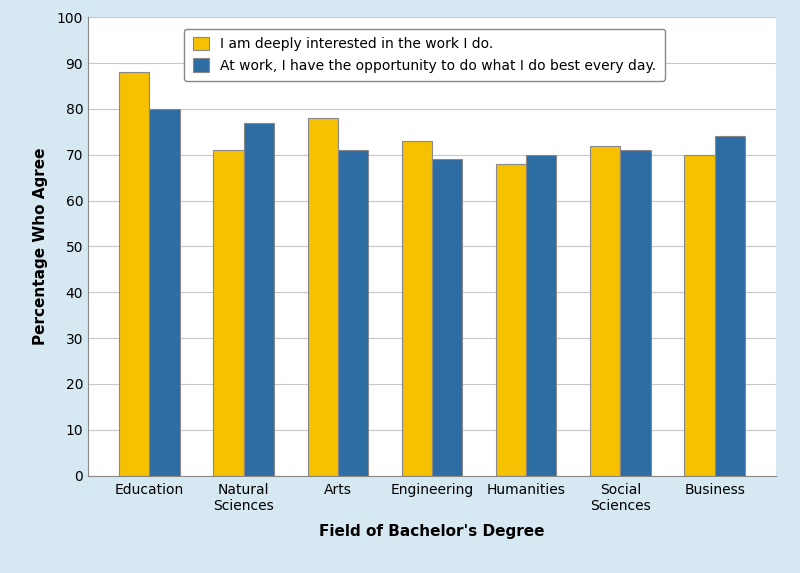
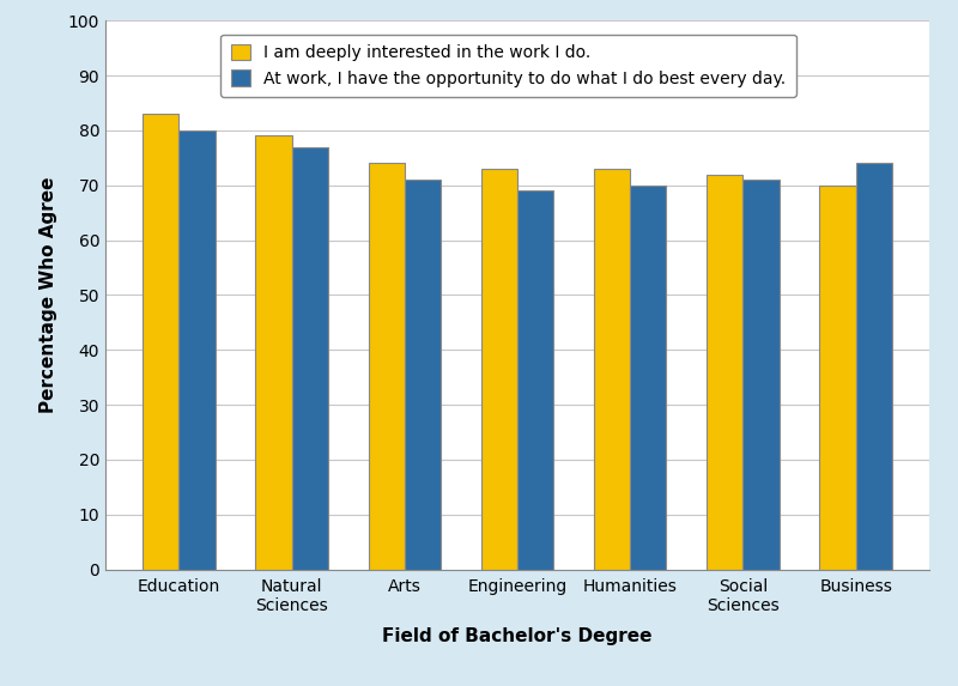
I am deeply interested in the work I do./Education: 88 -> 83
I am deeply interested in the work I do./Natural Sciences: 71 -> 79
I am deeply interested in the work I do./Arts: 78 -> 74
I am deeply interested in the work I do./Humanities: 68 -> 73
